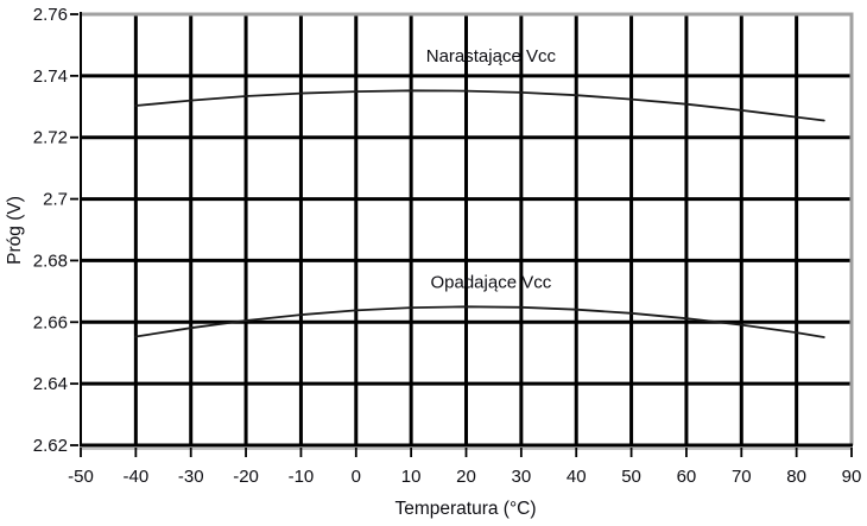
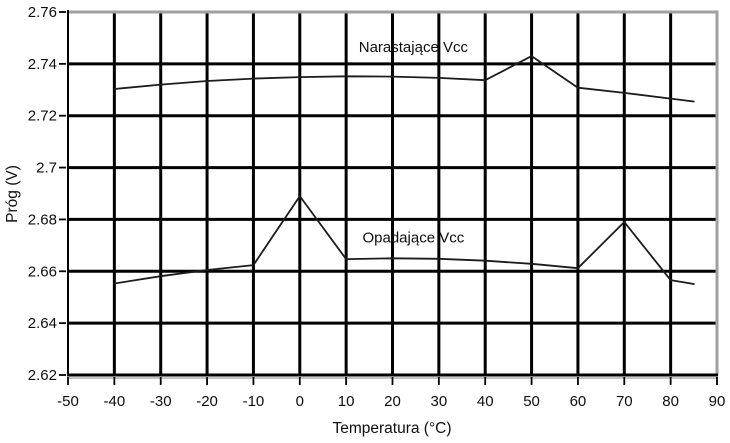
Opadające Vcc/0: 2.664 -> 2.689
Narastające Vcc/50: 2.732 -> 2.743
Opadające Vcc/70: 2.659 -> 2.679
